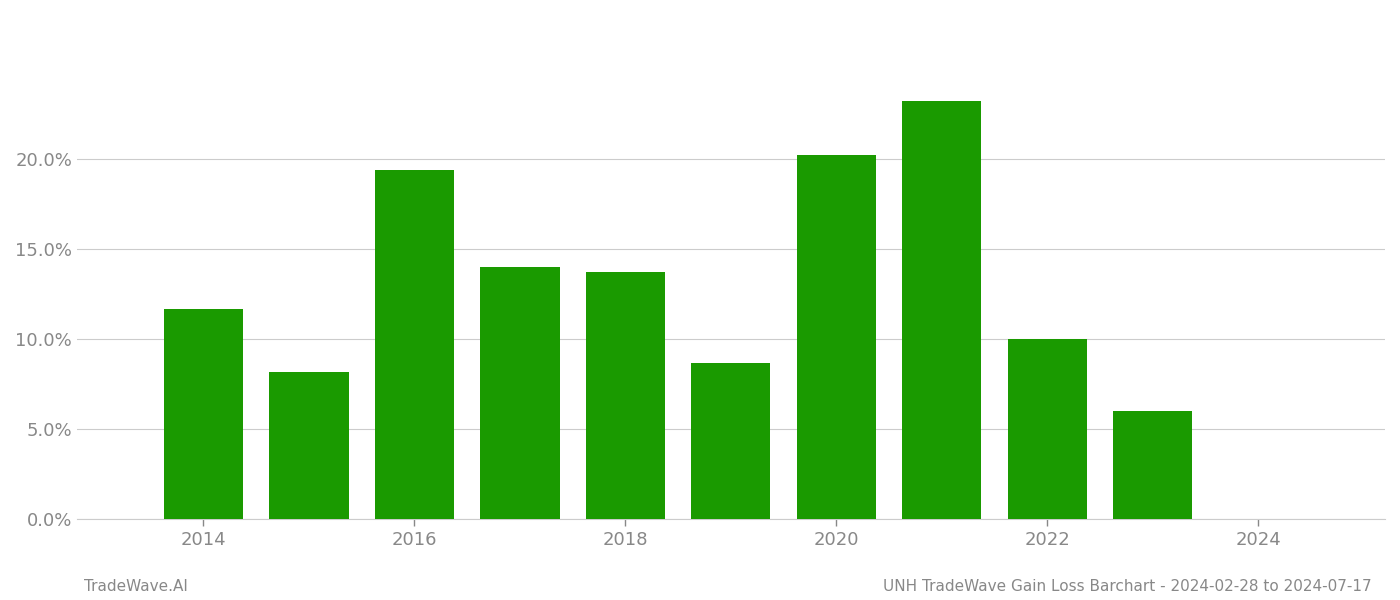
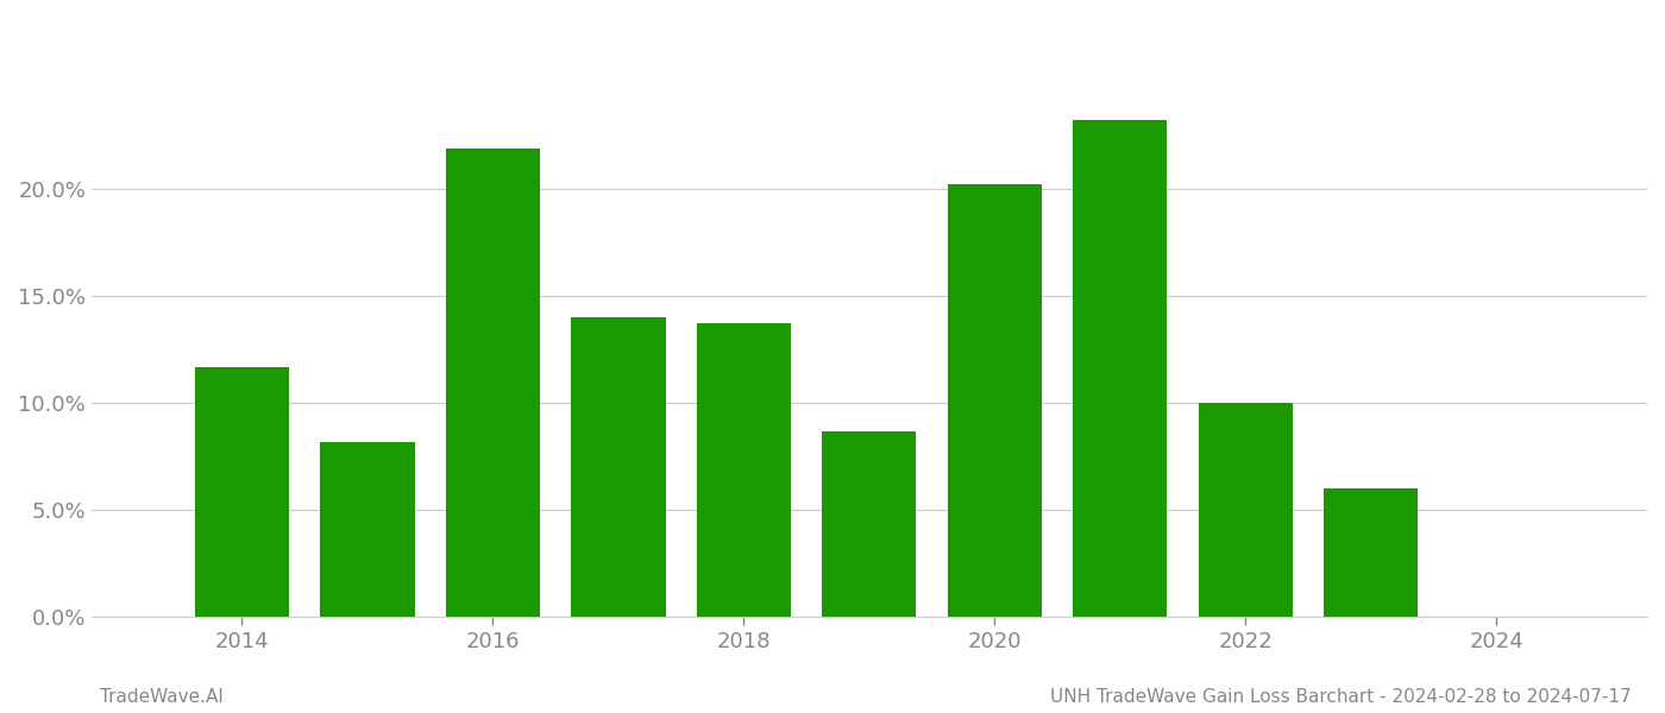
2016: 19.4% -> 21.9%
